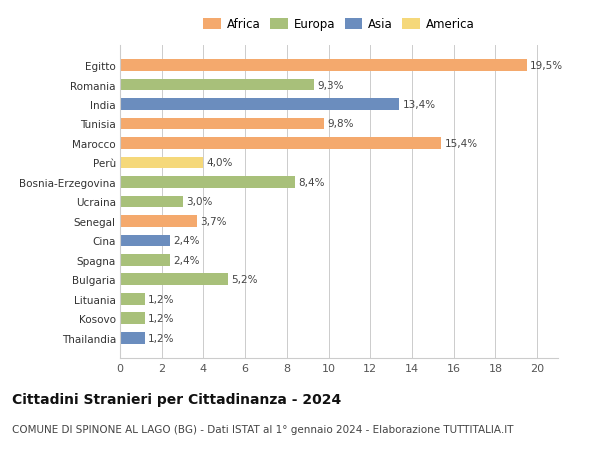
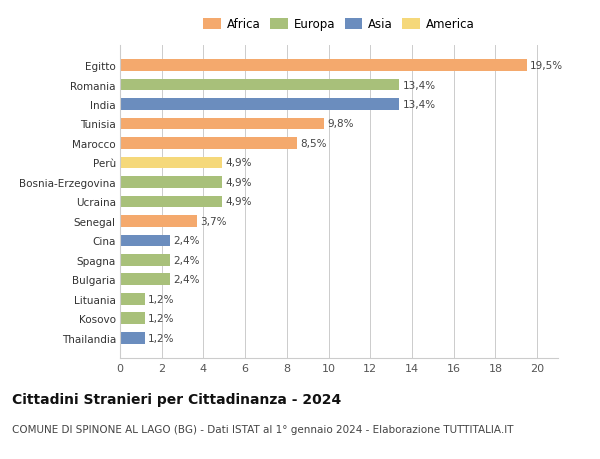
Romania: 9,3% -> 13,4%
Marocco: 15,4% -> 8,5%
Perù: 4,0% -> 4,9%
Bosnia-Erzegovina: 8,4% -> 4,9%
Ucraina: 3,0% -> 4,9%
Bulgaria: 5,2% -> 2,4%
